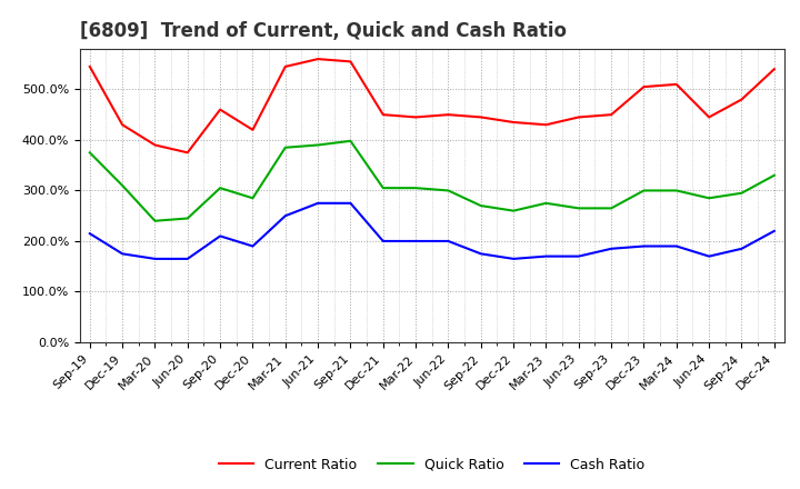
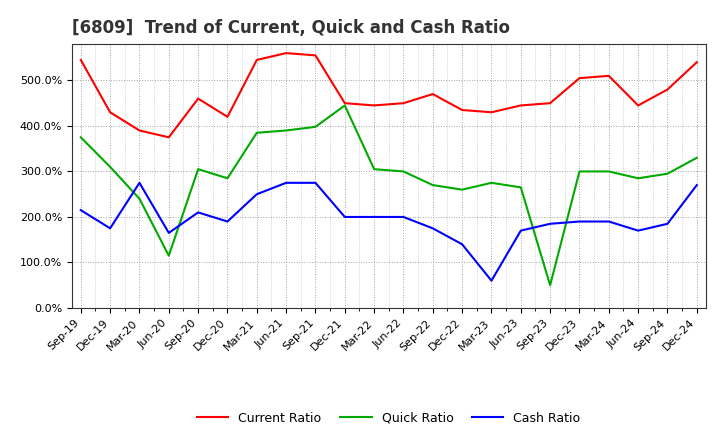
Cash Ratio/Mar-20: 165% -> 275%
Quick Ratio/Jun-20: 245% -> 115%
Quick Ratio/Dec-21: 305% -> 445%
Current Ratio/Sep-22: 445% -> 470%
Cash Ratio/Dec-22: 165% -> 140%
Cash Ratio/Mar-23: 170% -> 60%
Quick Ratio/Sep-23: 265% -> 50%
Cash Ratio/Dec-24: 220% -> 270%
